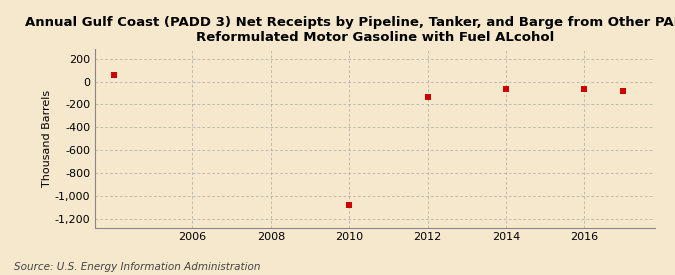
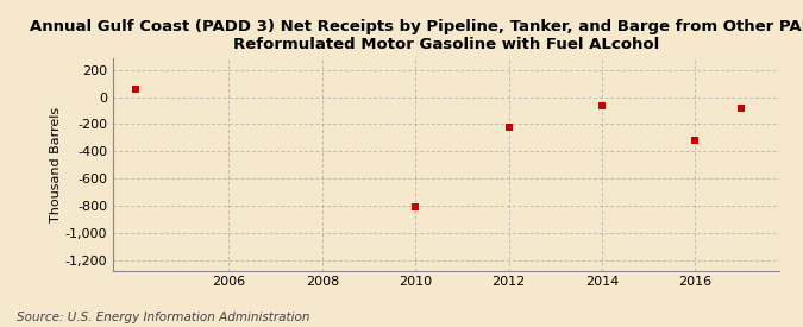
2010: -1,080 -> -810
2012: -140 -> -220
2016: -60 -> -320
